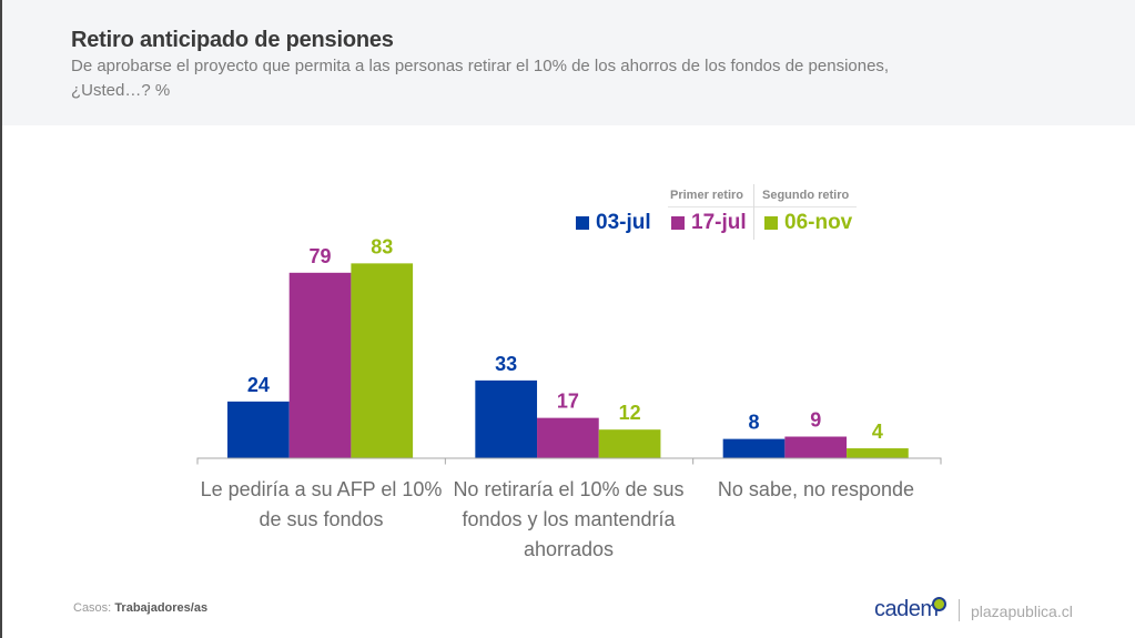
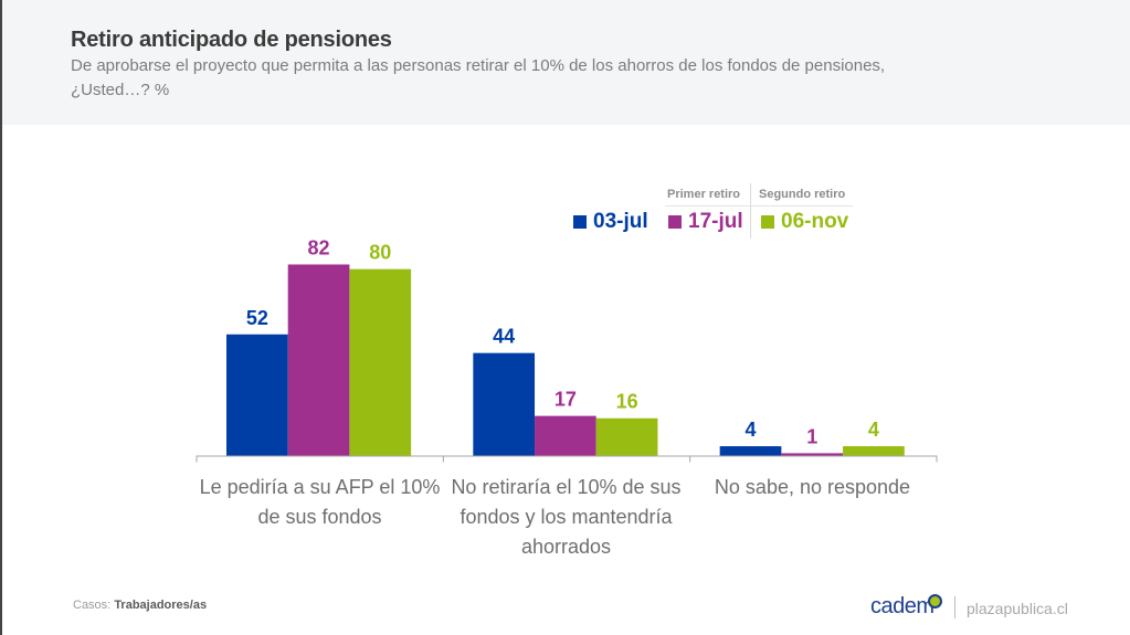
03-jul/Le pediría a su AFP el 10% de sus fondos: 24 -> 52
17-jul/Le pediría a su AFP el 10% de sus fondos: 79 -> 82
06-nov/Le pediría a su AFP el 10% de sus fondos: 83 -> 80
03-jul/No retiraría el 10% de sus fondos y los mantendría ahorrados: 33 -> 44
06-nov/No retiraría el 10% de sus fondos y los mantendría ahorrados: 12 -> 16
03-jul/No sabe, no responde: 8 -> 4
17-jul/No sabe, no responde: 9 -> 1
